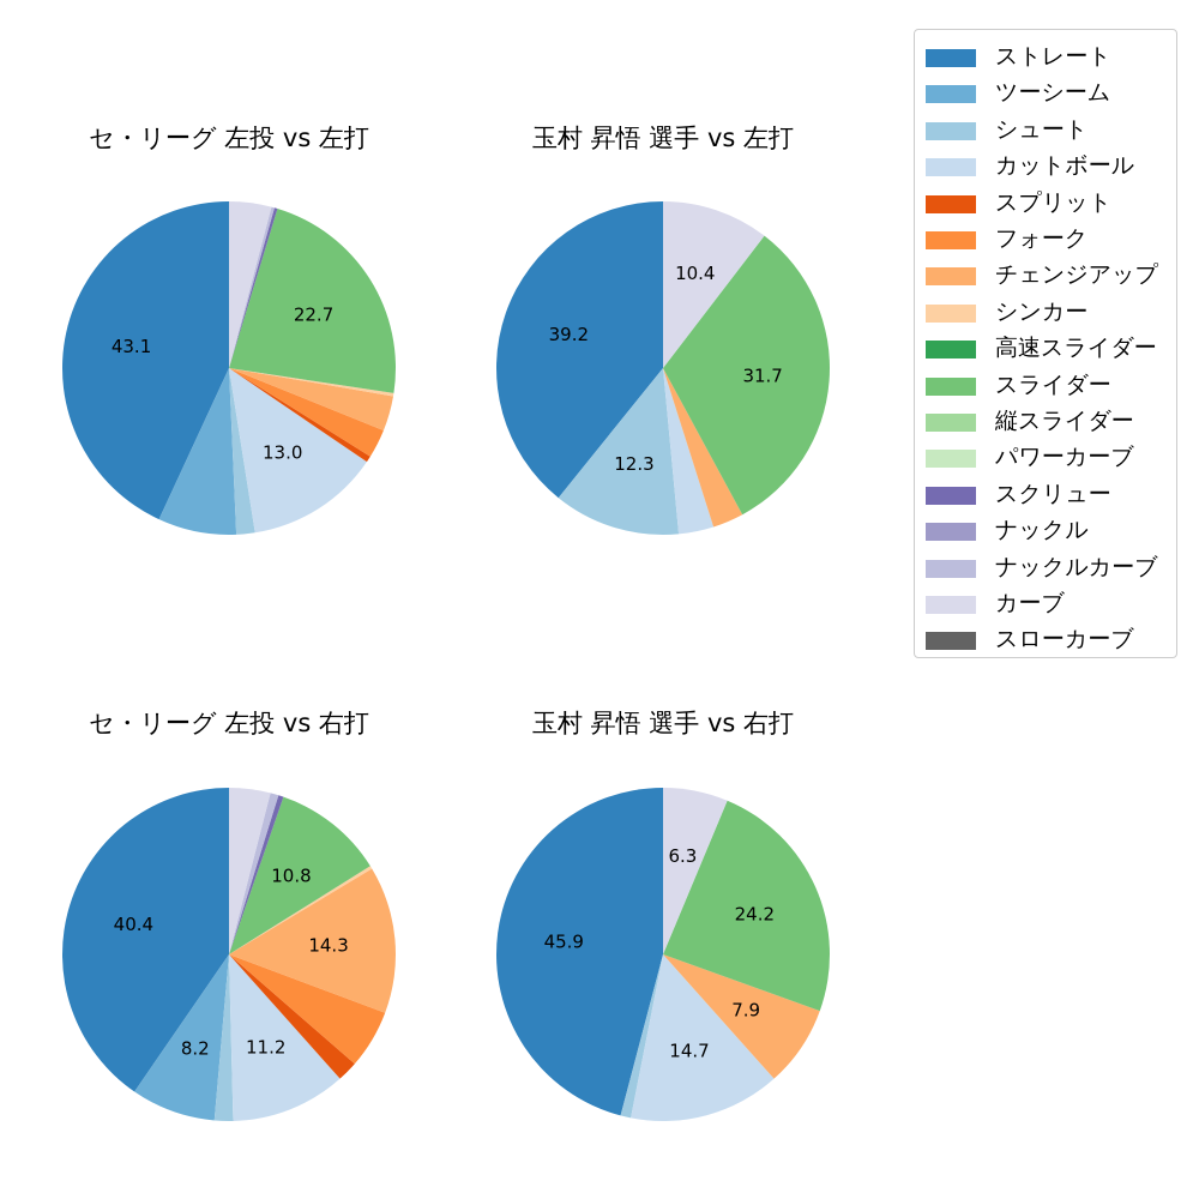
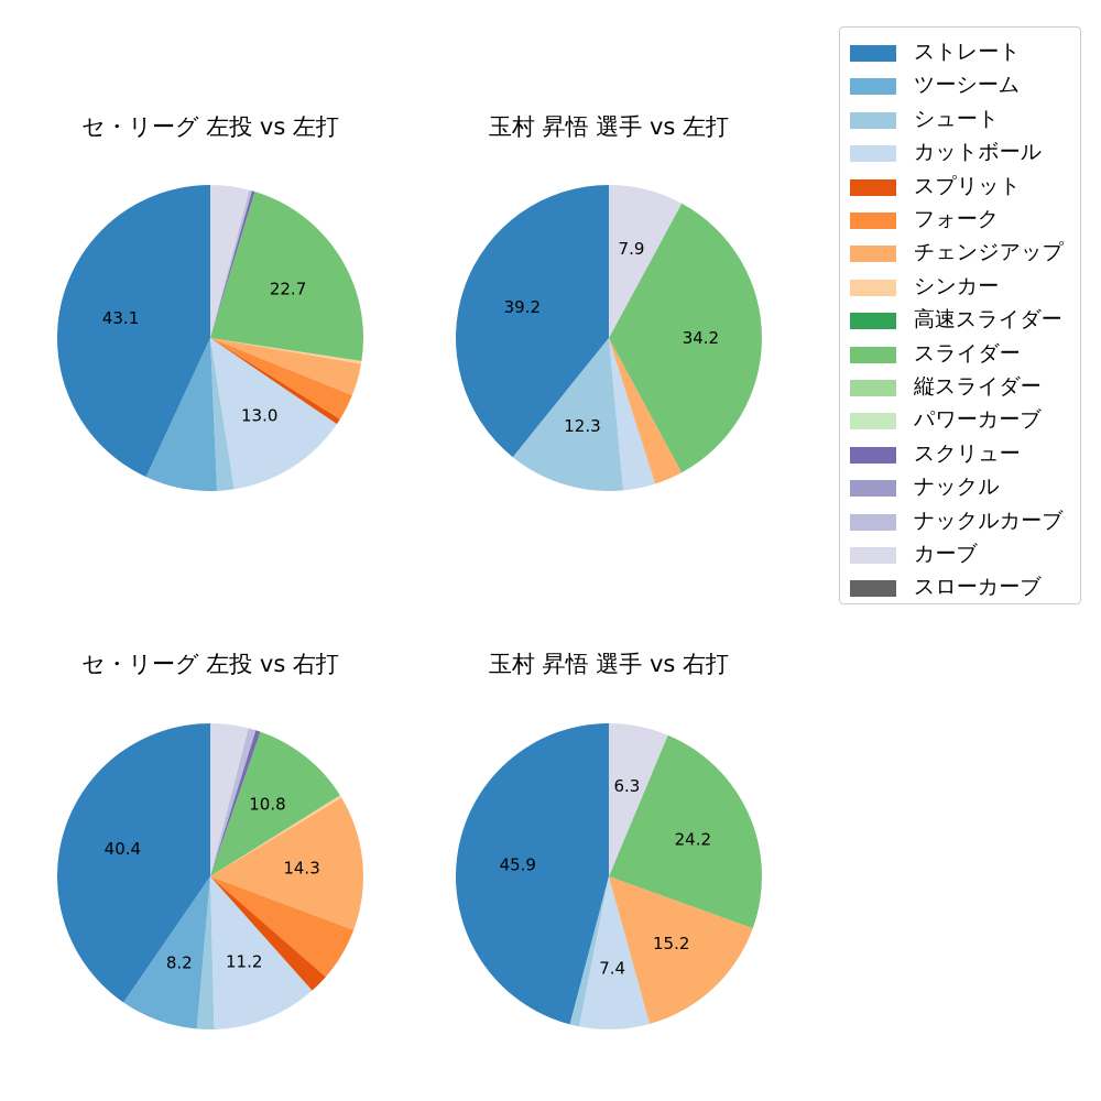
玉村 昇悟 選手 vs 左打/スライダー: 31.7 -> 34.2
玉村 昇悟 選手 vs 左打/カーブ: 10.4 -> 7.9
玉村 昇悟 選手 vs 右打/カットボール: 14.7 -> 7.4
玉村 昇悟 選手 vs 右打/チェンジアップ: 7.9 -> 15.2
